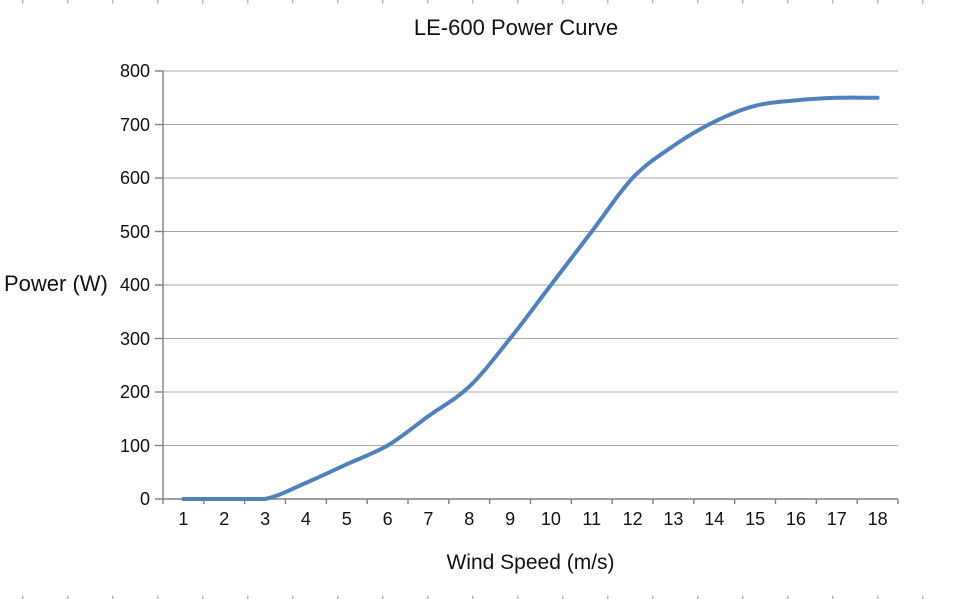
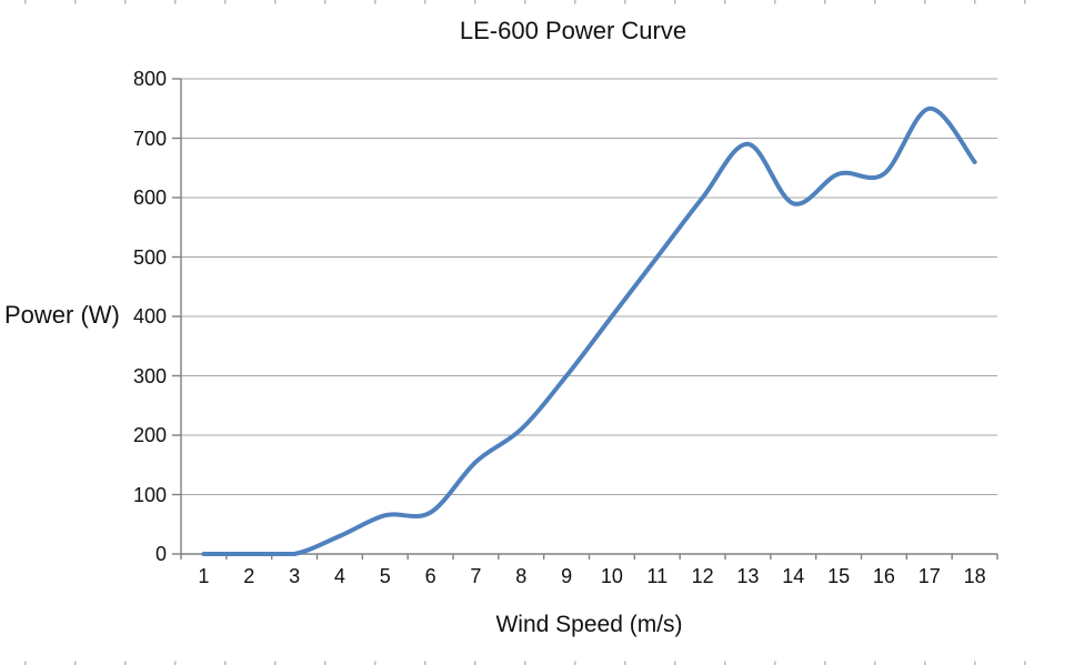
6: 100 -> 70
13: 660 -> 690
14: 700 -> 590
15: 740 -> 640
16: 740 -> 640
18: 750 -> 660
